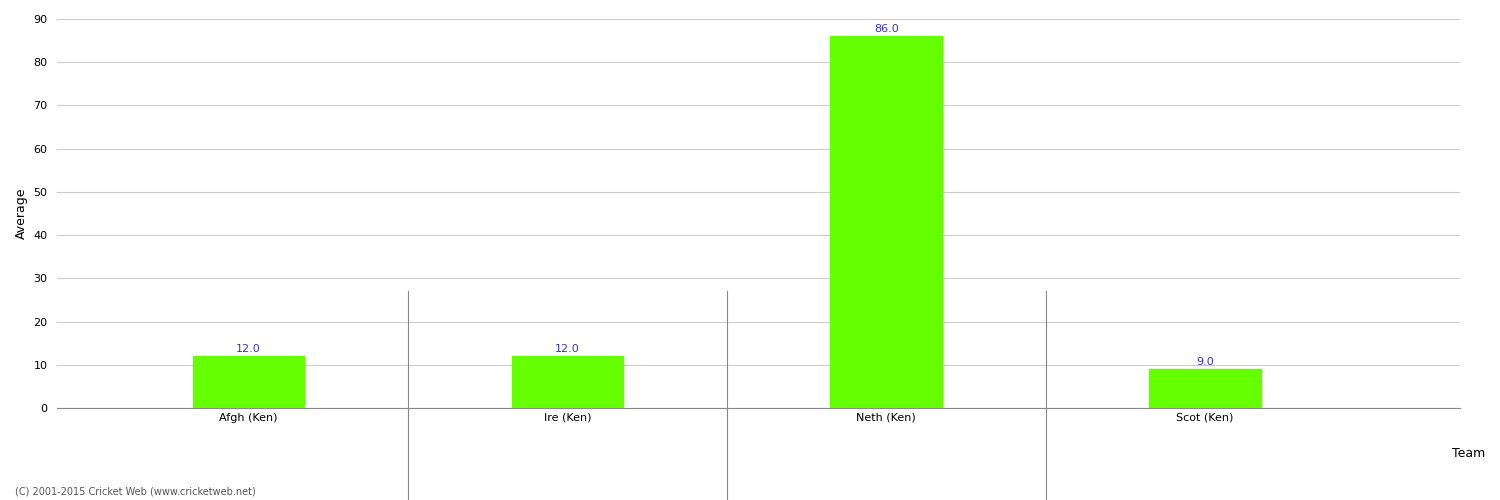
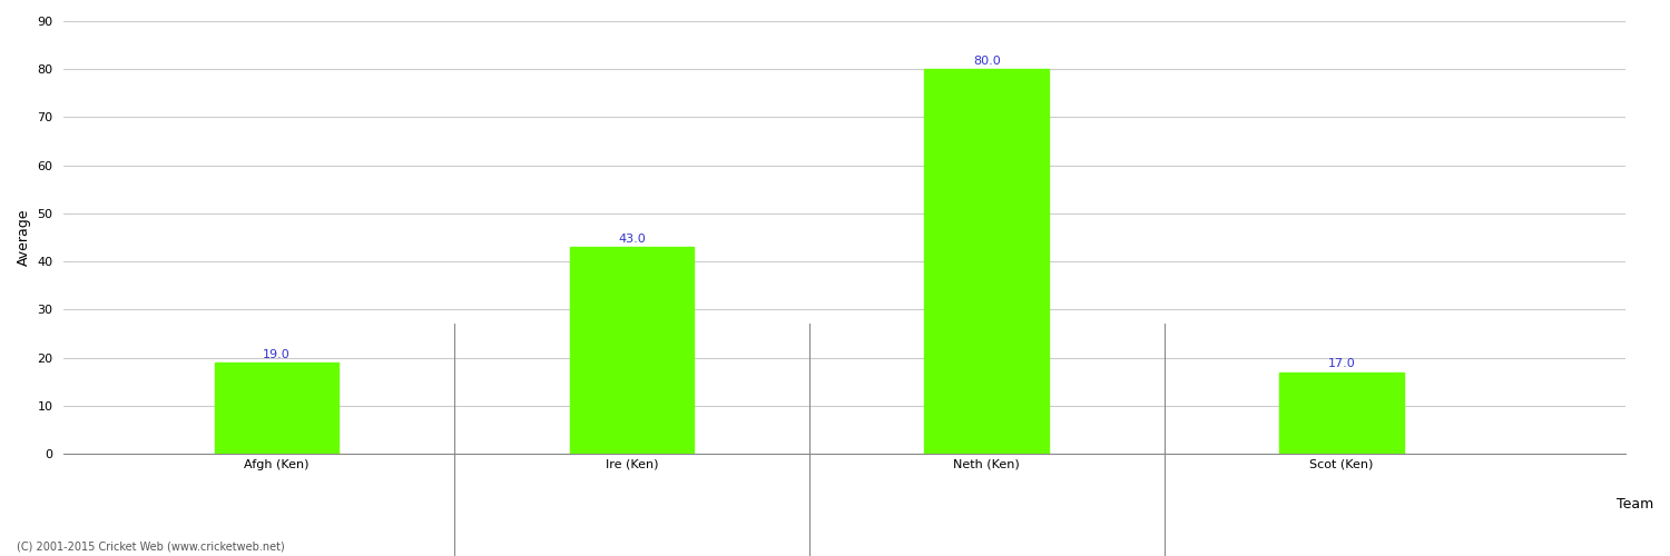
Afgh (Ken): 12.0 -> 19.0
Ire (Ken): 12.0 -> 43.0
Neth (Ken): 86.0 -> 80.0
Scot (Ken): 9.0 -> 17.0
